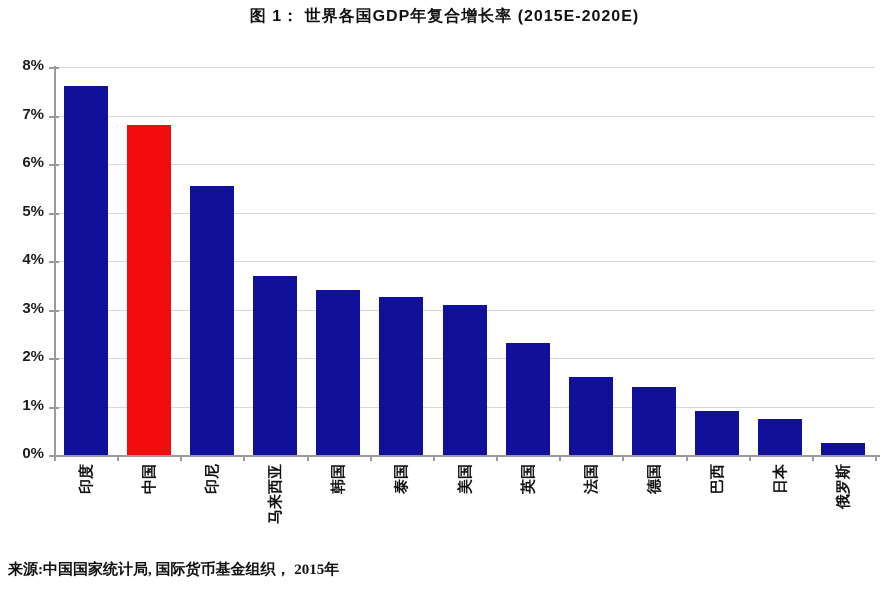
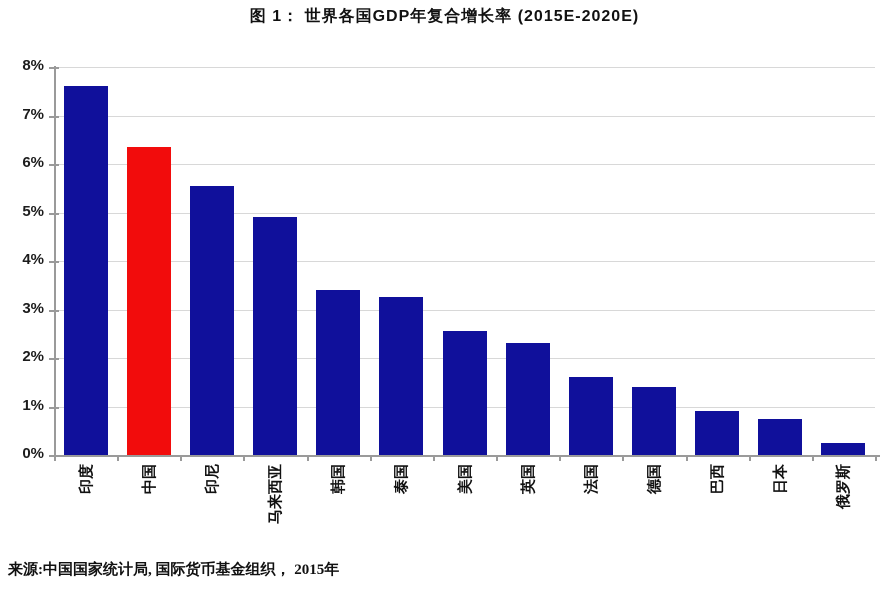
中国: 6.8% -> 6.3%
马来西亚: 3.7% -> 4.9%
美国: 3.1% -> 2.5%
